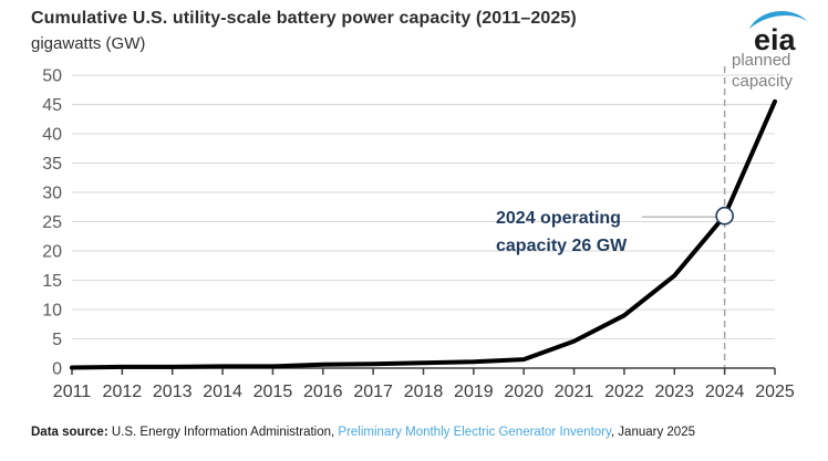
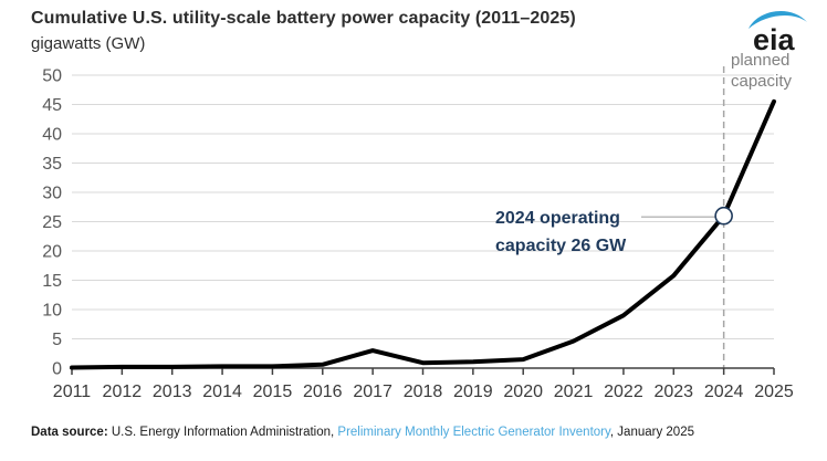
2017: 1 -> 3
